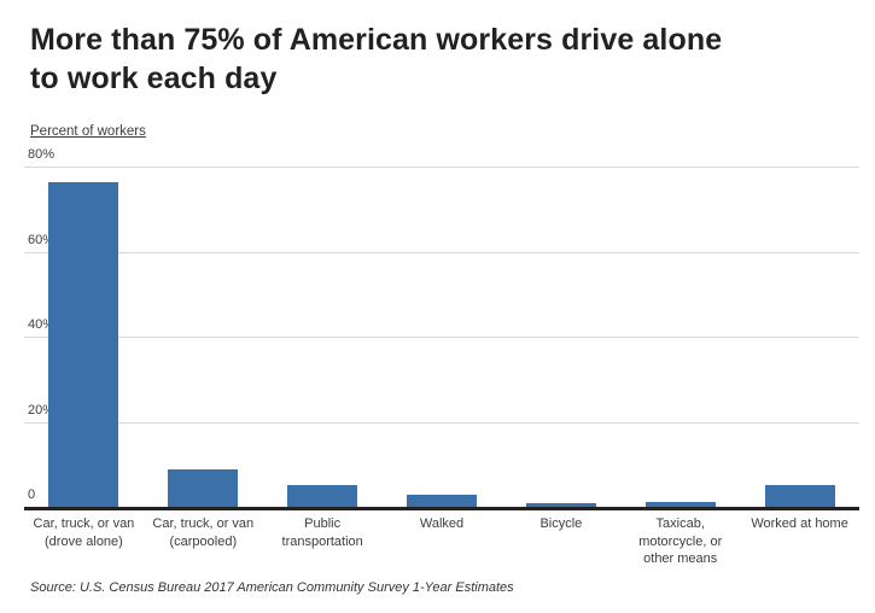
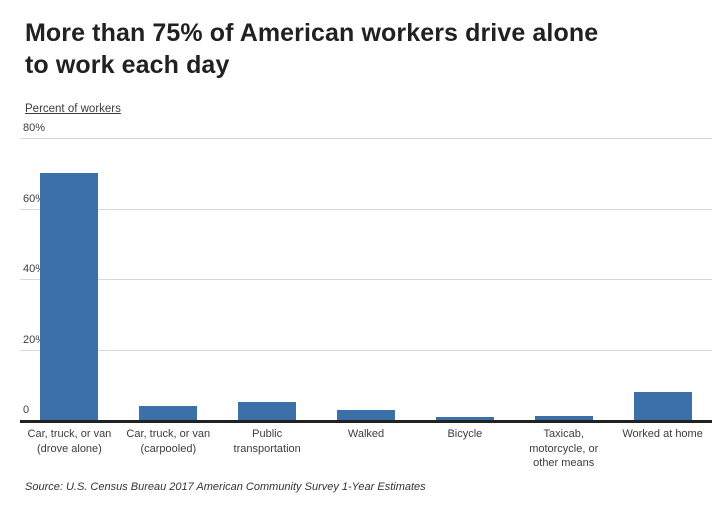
Car, truck, or van (drove alone): 76% -> 70%
Car, truck, or van (carpooled): 9% -> 4%
Worked at home: 5% -> 8%
